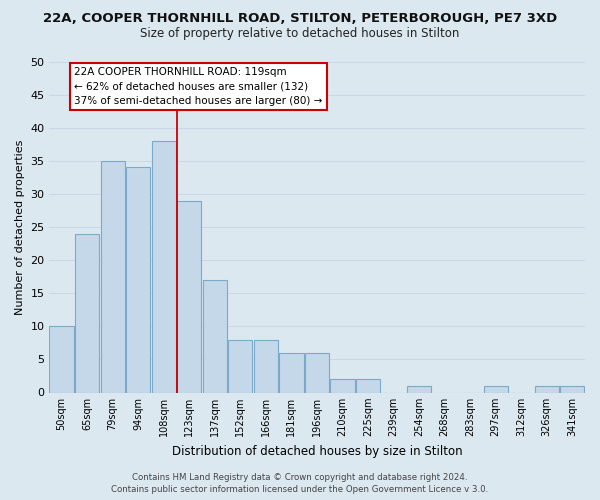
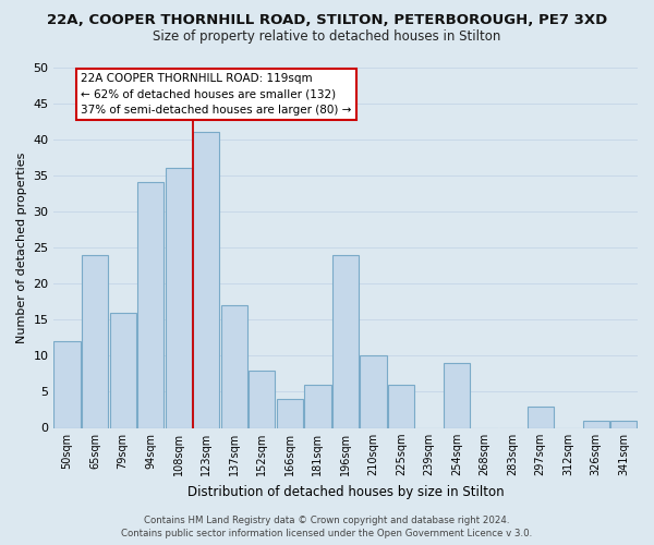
50sqm: 10 -> 12
79sqm: 35 -> 16
108sqm: 38 -> 36
123sqm: 29 -> 41
166sqm: 8 -> 4
196sqm: 6 -> 24
210sqm: 2 -> 10
225sqm: 2 -> 6
254sqm: 1 -> 9
297sqm: 1 -> 3
